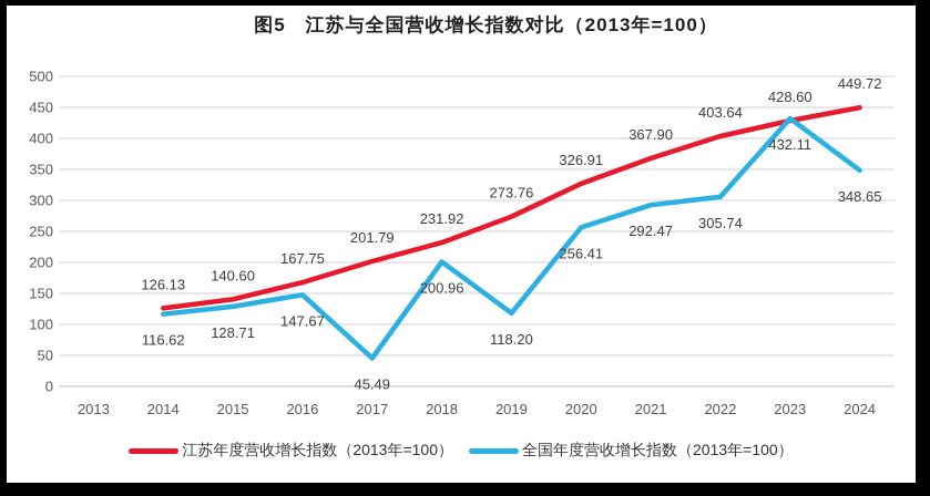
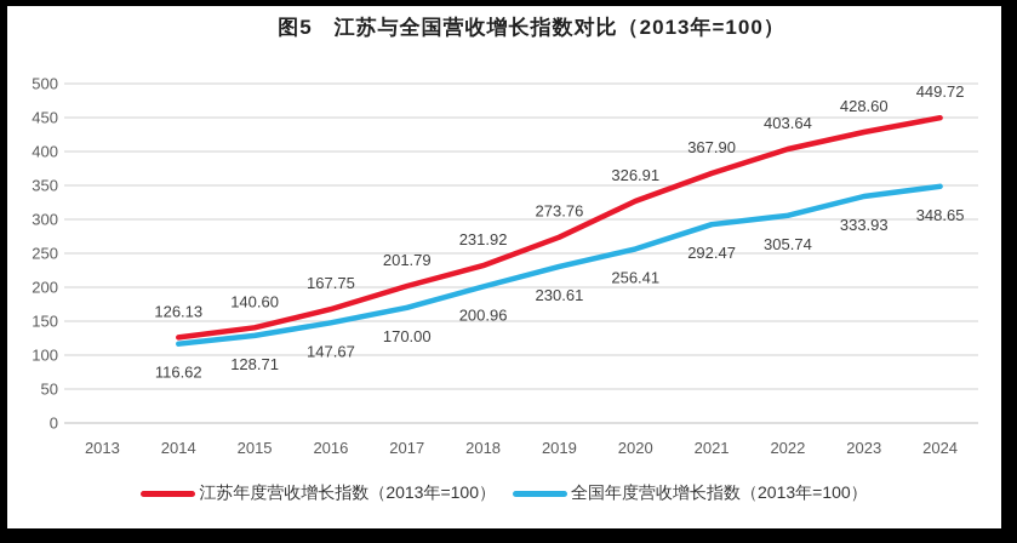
全国年度营收增长指数（2013年=100）/2017: 45.49 -> 170.00
全国年度营收增长指数（2013年=100）/2019: 118.20 -> 230.61
全国年度营收增长指数（2013年=100）/2023: 432.11 -> 333.93
